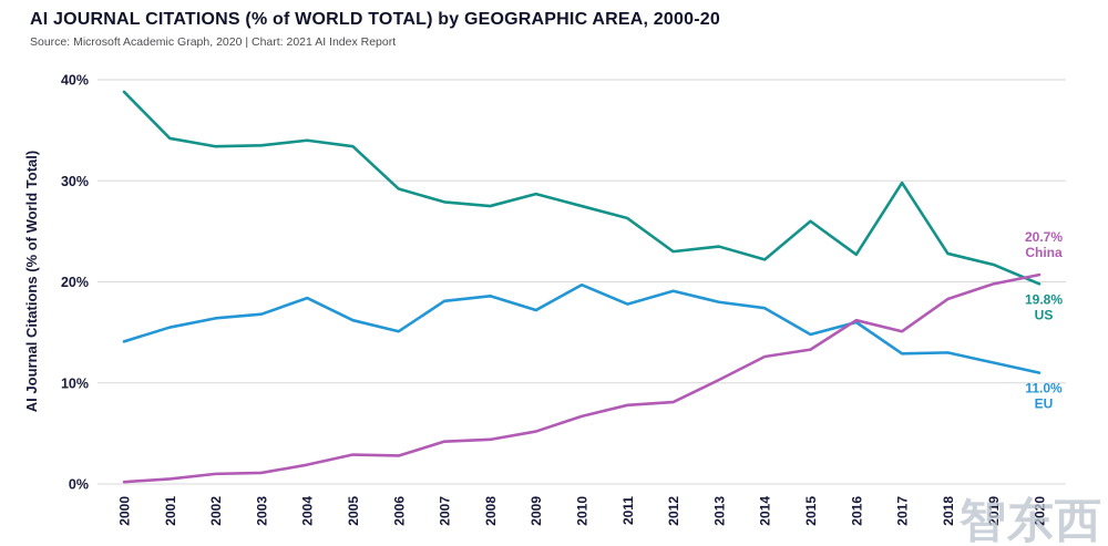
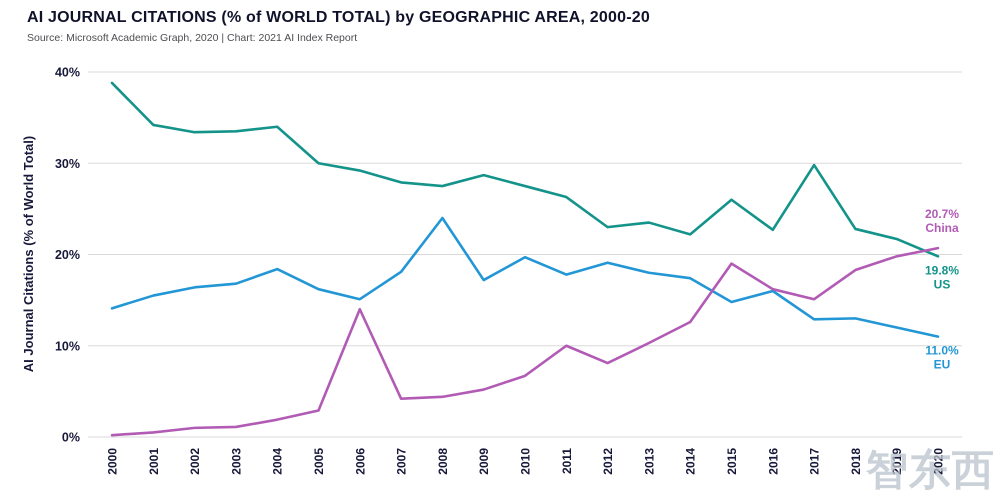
US/2005: 33% -> 30%
China/2006: 3% -> 14%
EU/2008: 19% -> 24%
China/2011: 8% -> 10%
China/2015: 13% -> 19%
